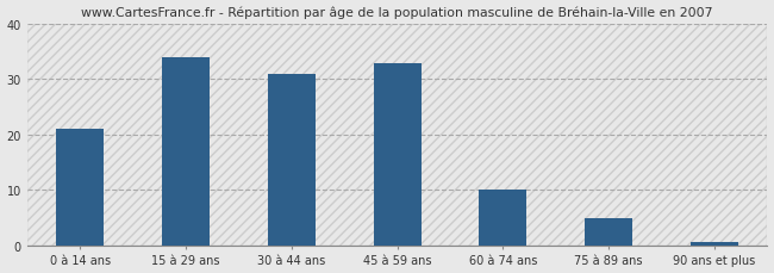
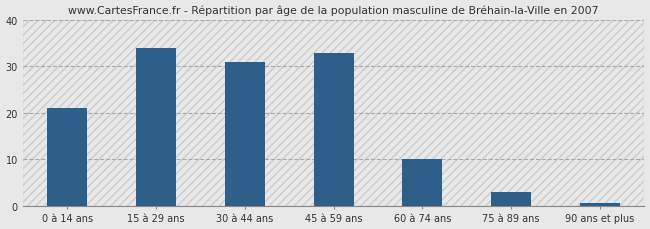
75 à 89 ans: 5.0 -> 3.0
